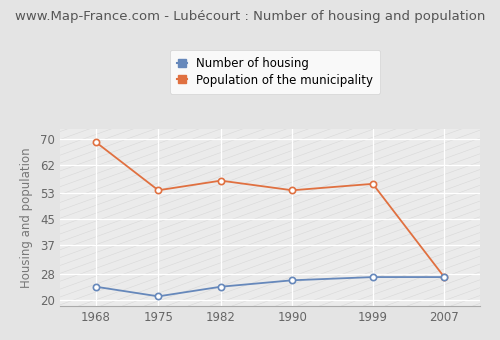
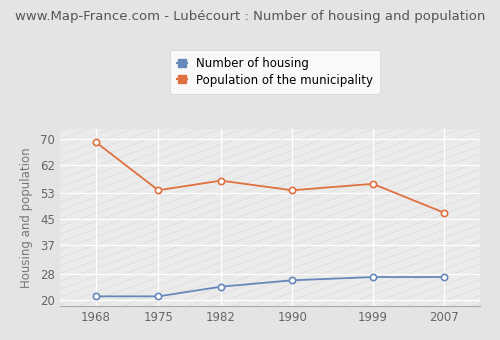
Number of housing/1968: 24 -> 21
Population of the municipality/2007: 27 -> 47
